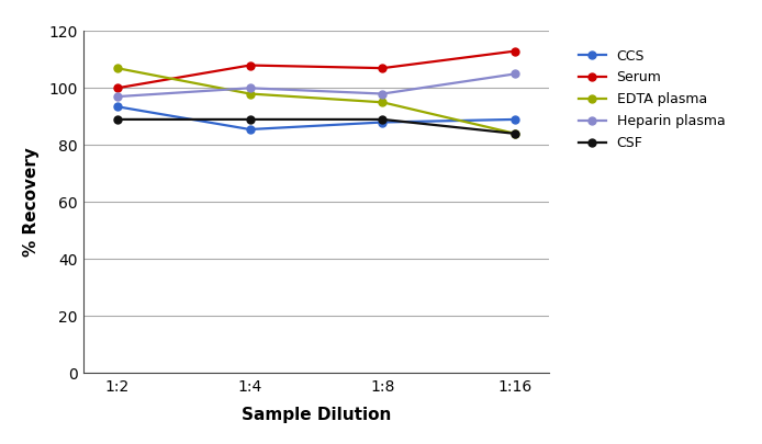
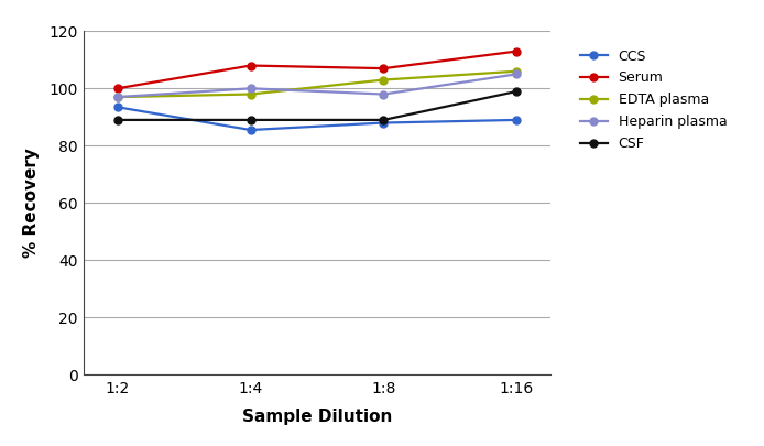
EDTA plasma/1:2: 107 -> 97
EDTA plasma/1:8: 95 -> 103
EDTA plasma/1:16: 84 -> 106
CSF/1:16: 84 -> 99
